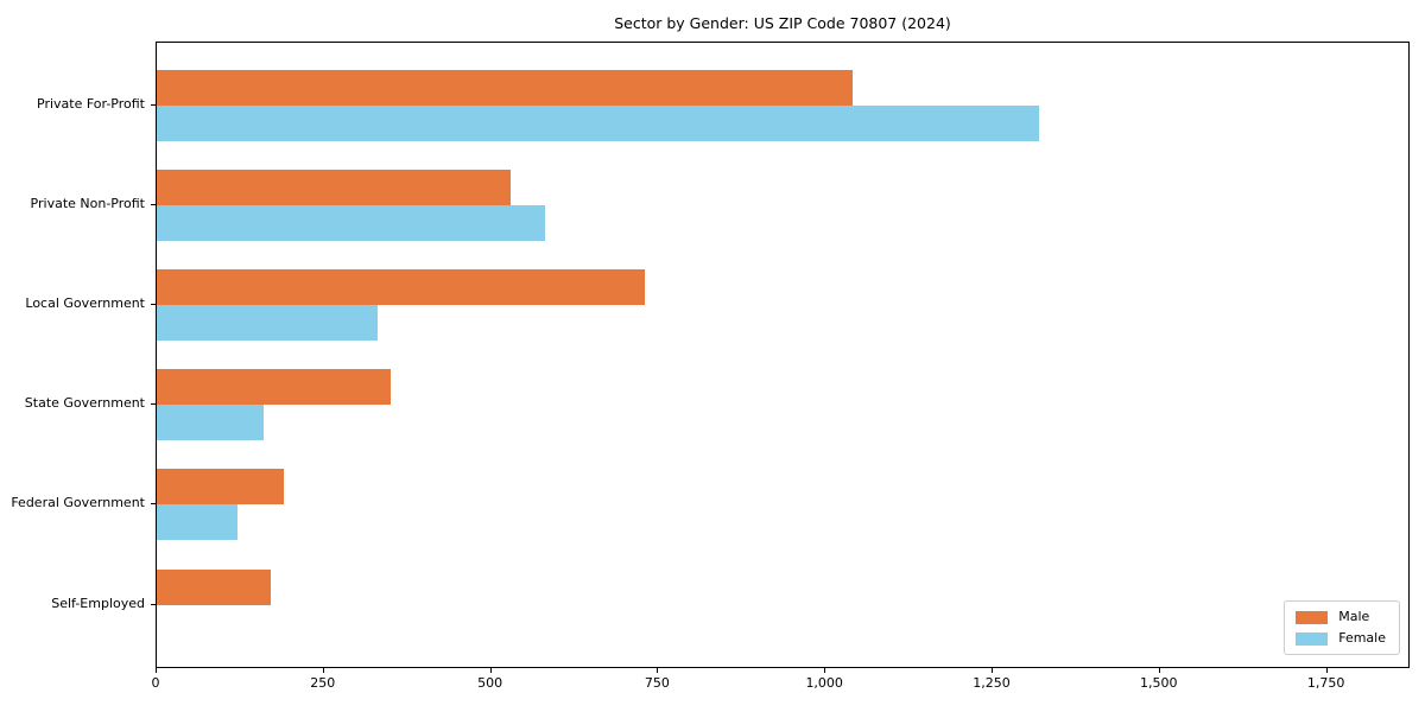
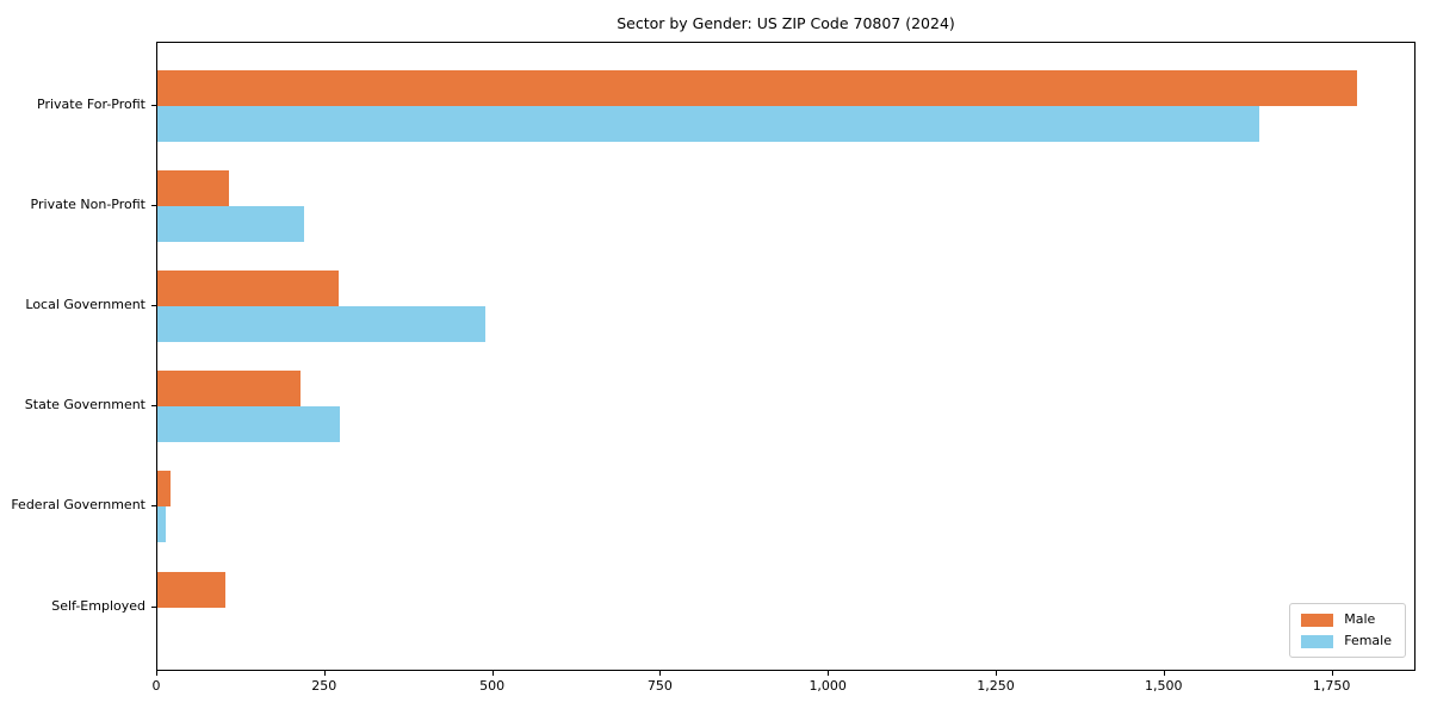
Male/Private For-Profit: 1040 -> 1790
Female/Private For-Profit: 1320 -> 1640
Male/Private Non-Profit: 530 -> 110
Female/Private Non-Profit: 580 -> 220
Male/Local Government: 730 -> 270
Female/Local Government: 330 -> 490
Male/State Government: 350 -> 210
Female/State Government: 160 -> 270
Male/Federal Government: 190 -> 20
Female/Federal Government: 120 -> 10
Male/Self-Employed: 170 -> 100
